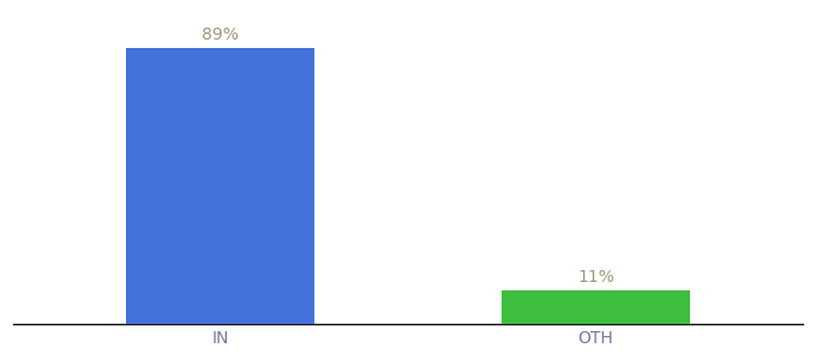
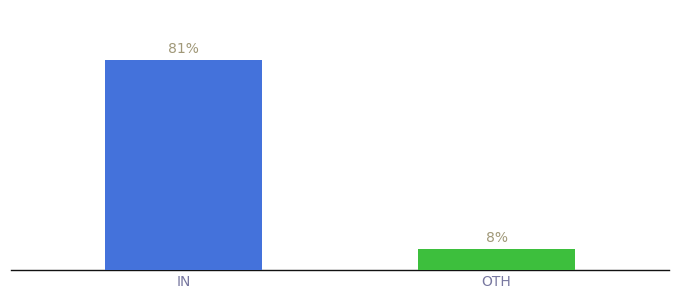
IN: 89% -> 81%
OTH: 11% -> 8%
